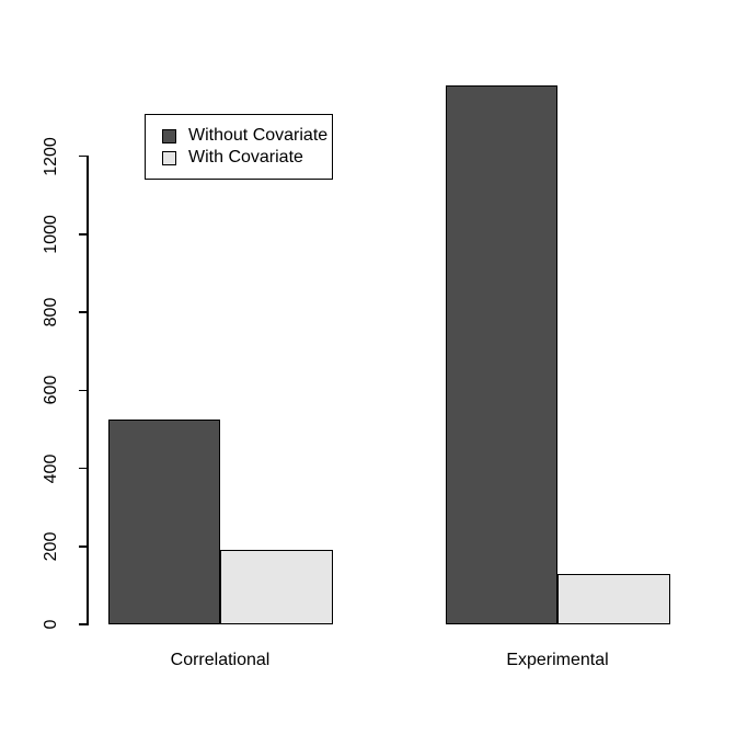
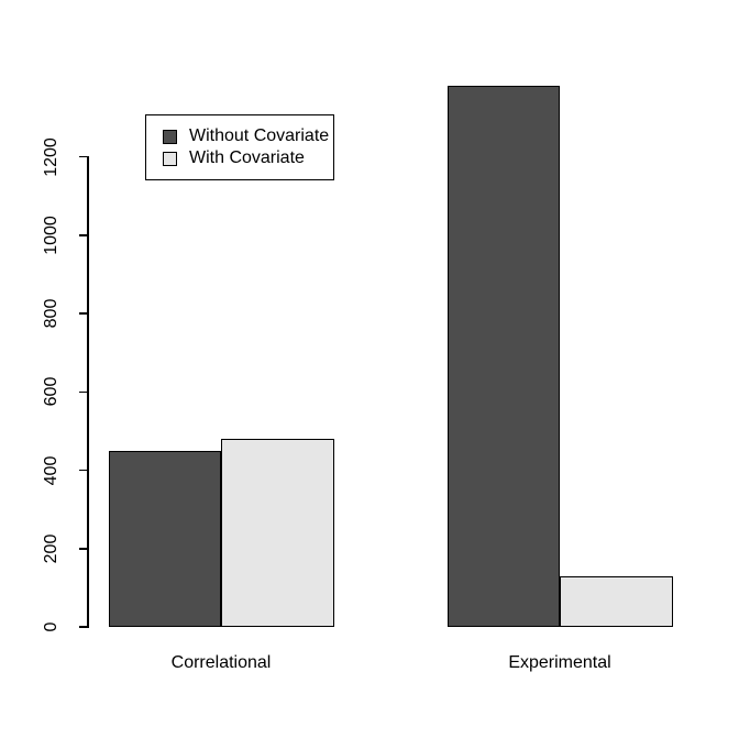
Without Covariate/Correlational: 520 -> 450
With Covariate/Correlational: 190 -> 480
